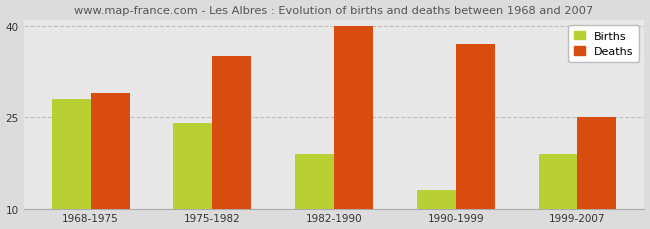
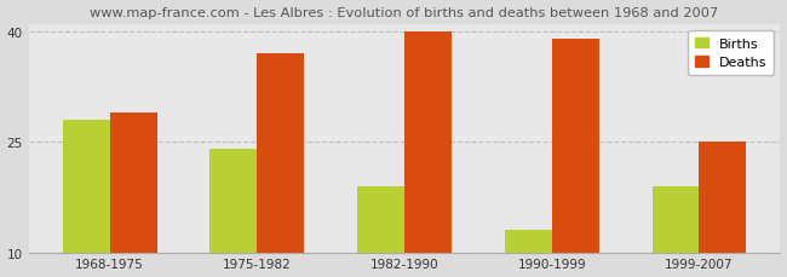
Deaths/1975-1982: 35 -> 37
Deaths/1990-1999: 37 -> 39
